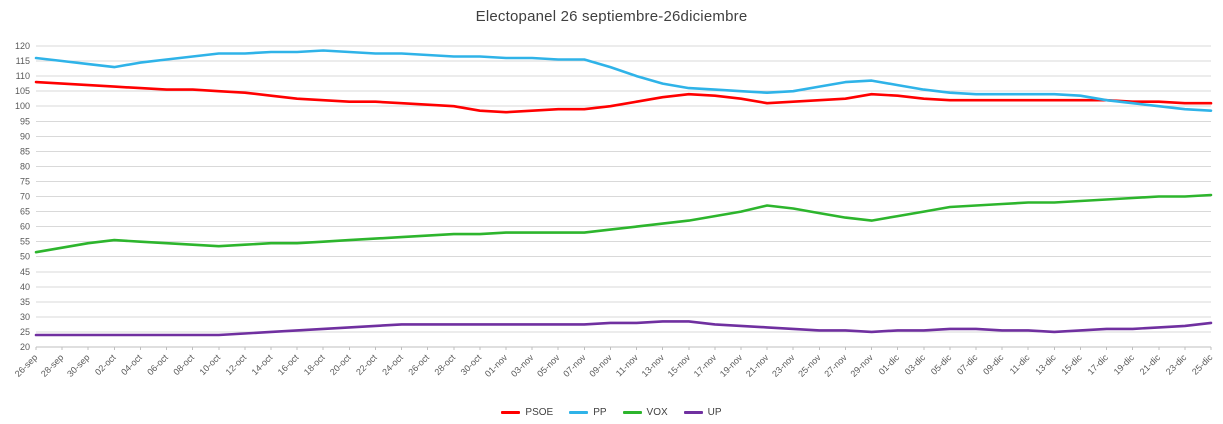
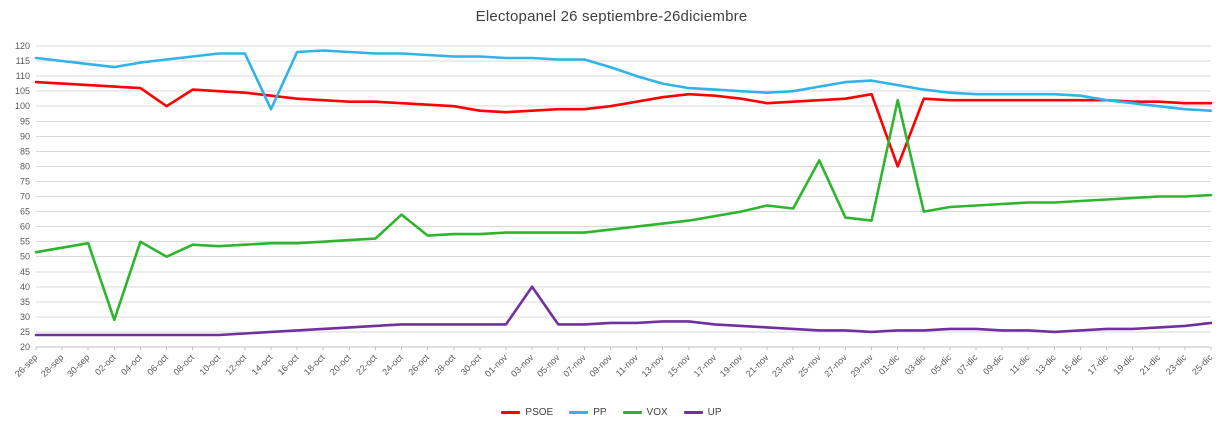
VOX/02-oct: 56 -> 29
PSOE/06-oct: 106 -> 100
VOX/06-oct: 54 -> 50
PP/14-oct: 118 -> 99
VOX/24-oct: 56 -> 64
UP/03-nov: 28 -> 40
VOX/25-nov: 64 -> 82
PSOE/01-dic: 104 -> 80
VOX/01-dic: 64 -> 102
